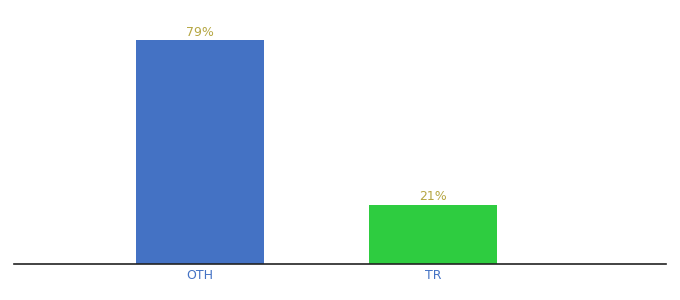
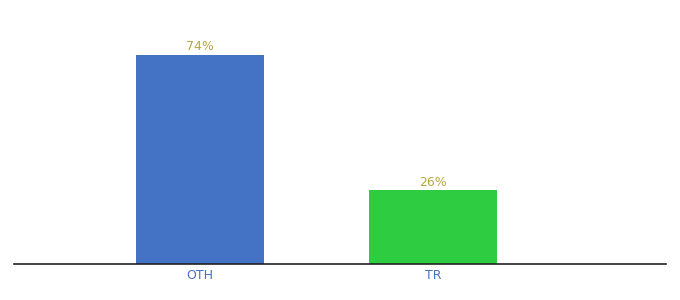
OTH: 79% -> 74%
TR: 21% -> 26%
